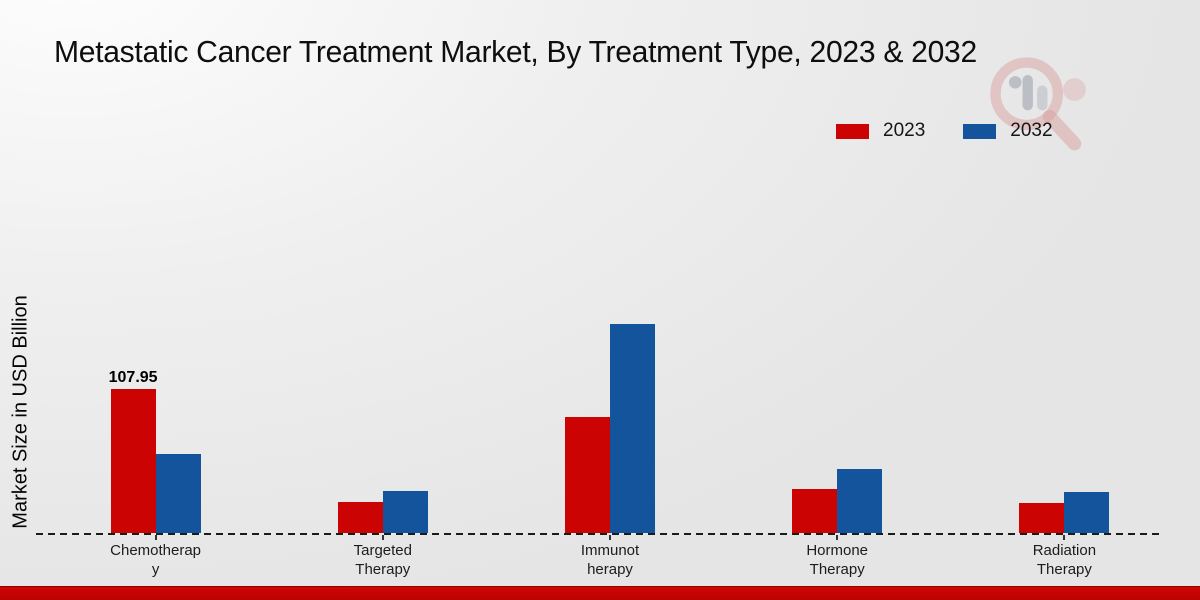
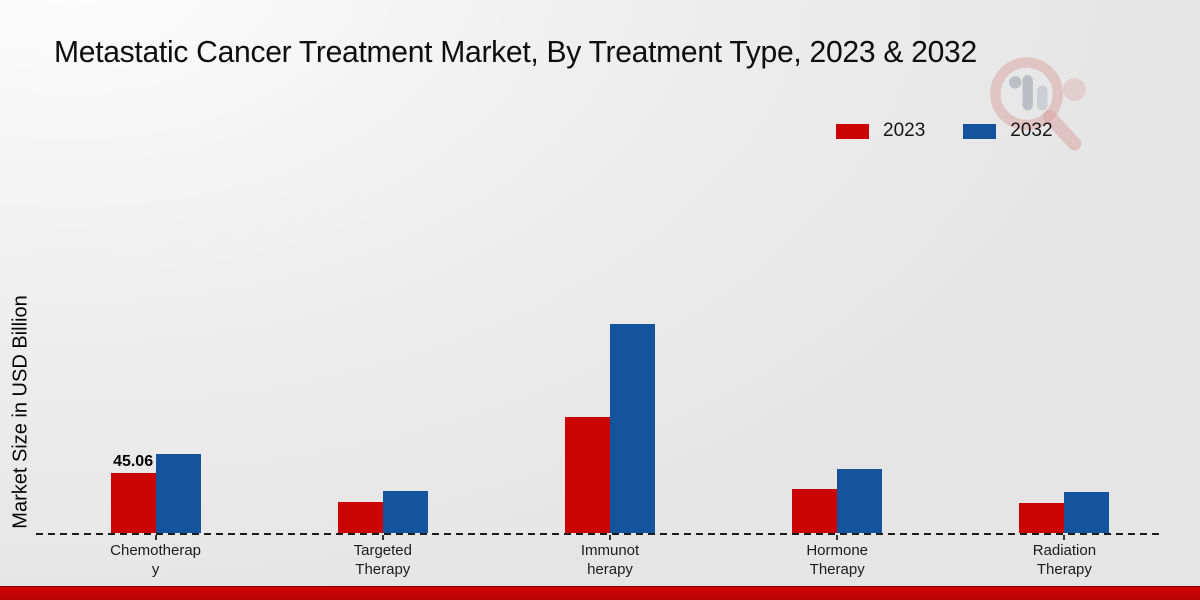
2023/Chemotherapy: 107.95 -> 45.06
